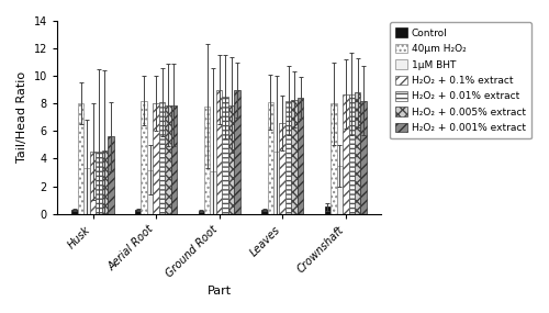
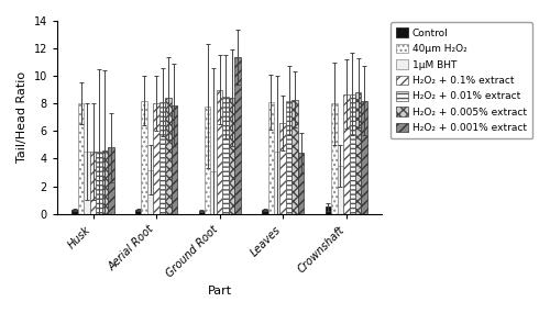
1μM BHT/Husk: 3.3 -> 4.5
H₂O₂ + 0.001% extract/Husk: 5.6 -> 4.8
H₂O₂ + 0.005% extract/Aerial Root: 7.9 -> 8.4
H₂O₂ + 0.005% extract/Ground Root: 7.9 -> 8.4
H₂O₂ + 0.001% extract/Ground Root: 9.0 -> 11.4
H₂O₂ + 0.001% extract/Leaves: 8.4 -> 4.4
